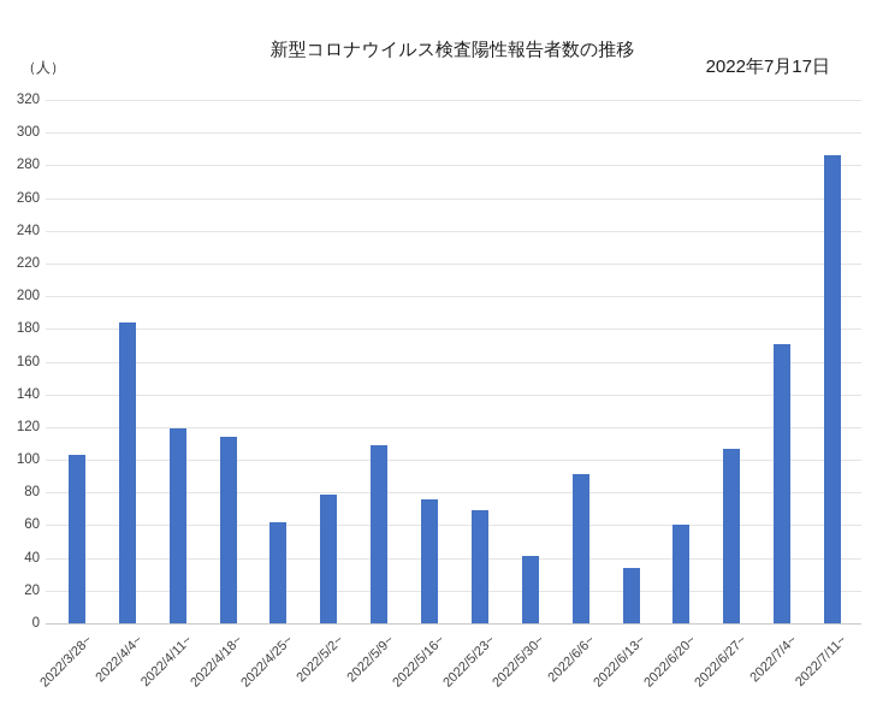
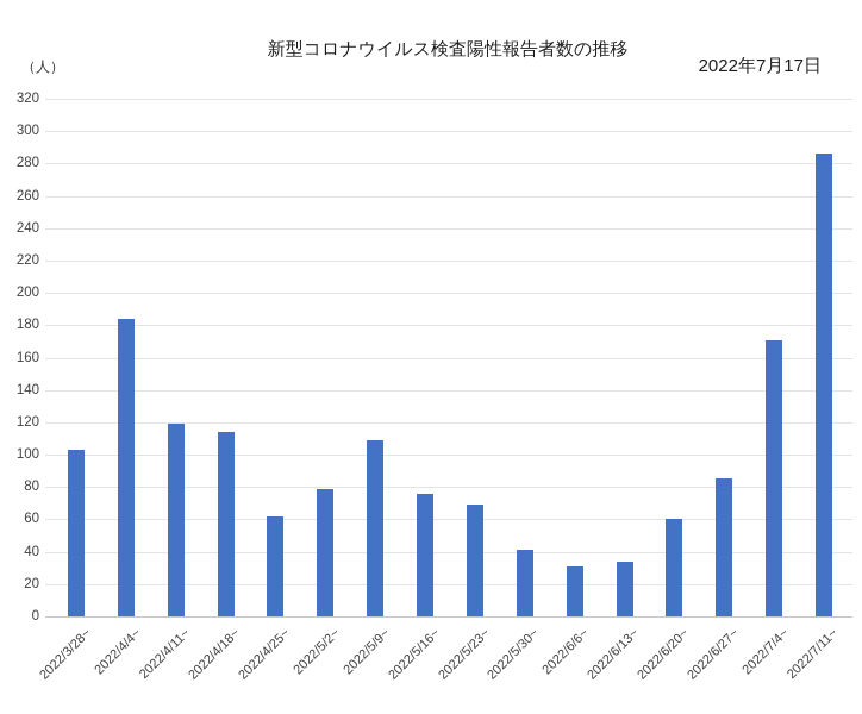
2022/6/6~: 91 -> 31
2022/6/27~: 107 -> 85
